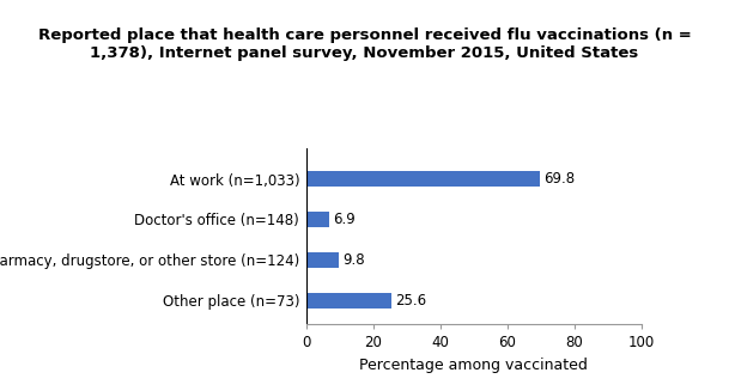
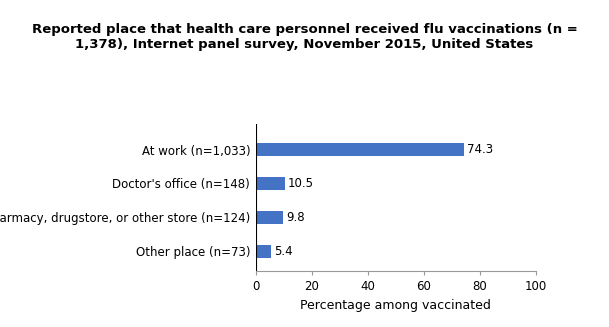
At work (n=1,033): 69.8 -> 74.3
Doctor's office (n=148): 6.9 -> 10.5
Other place (n=73): 25.6 -> 5.4
